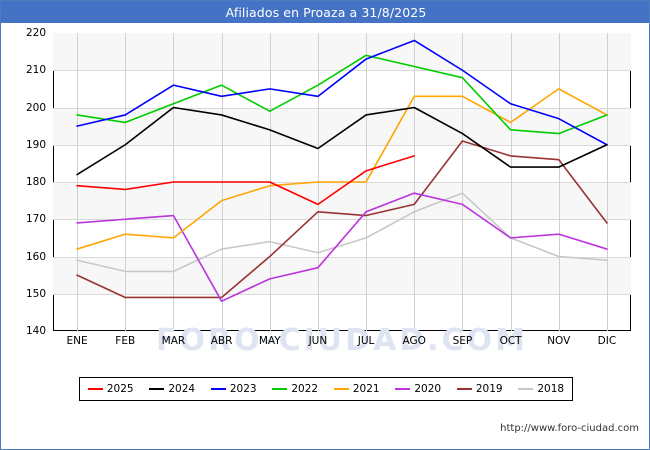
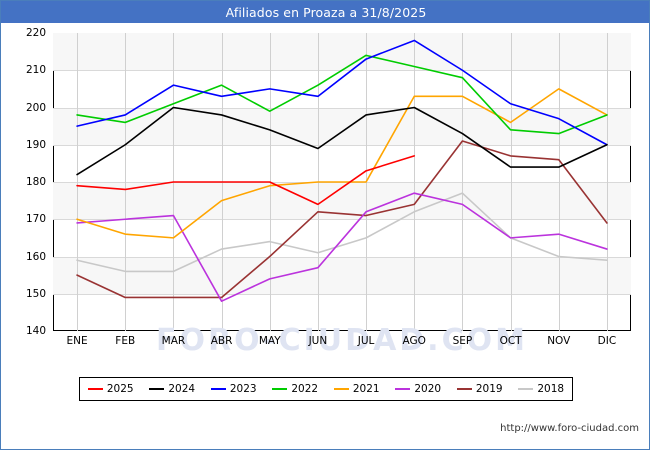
2021/ENE: 162 -> 170
